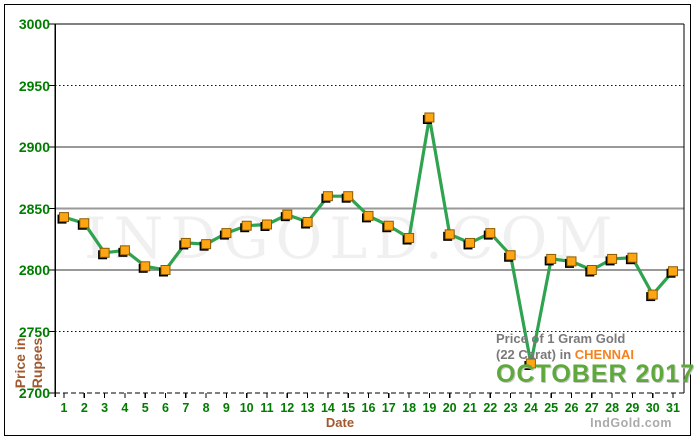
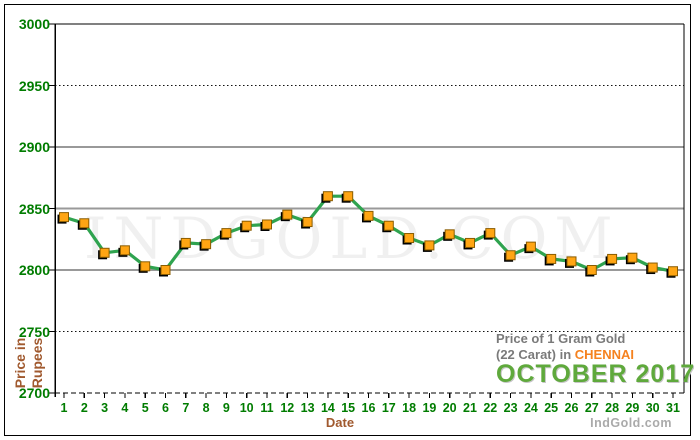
19: 2924 -> 2820
24: 2724 -> 2819
30: 2780 -> 2802
